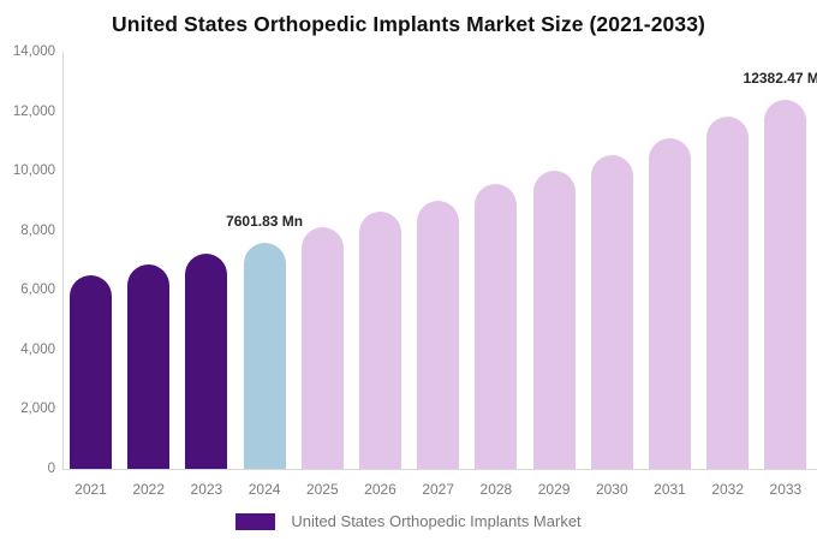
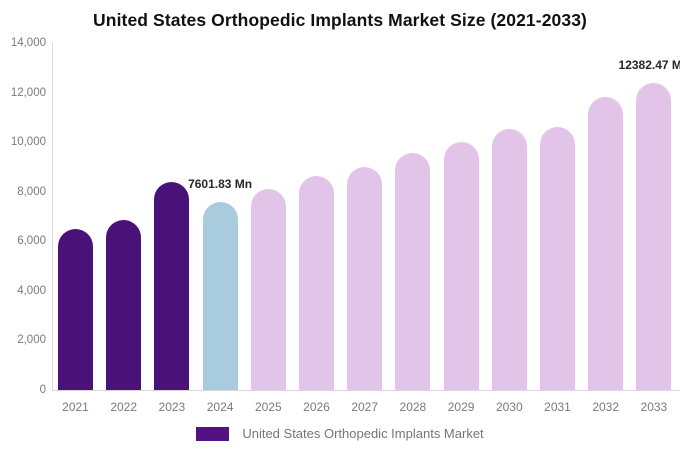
2023: 7200 -> 8400
2031: 11100 -> 10600
